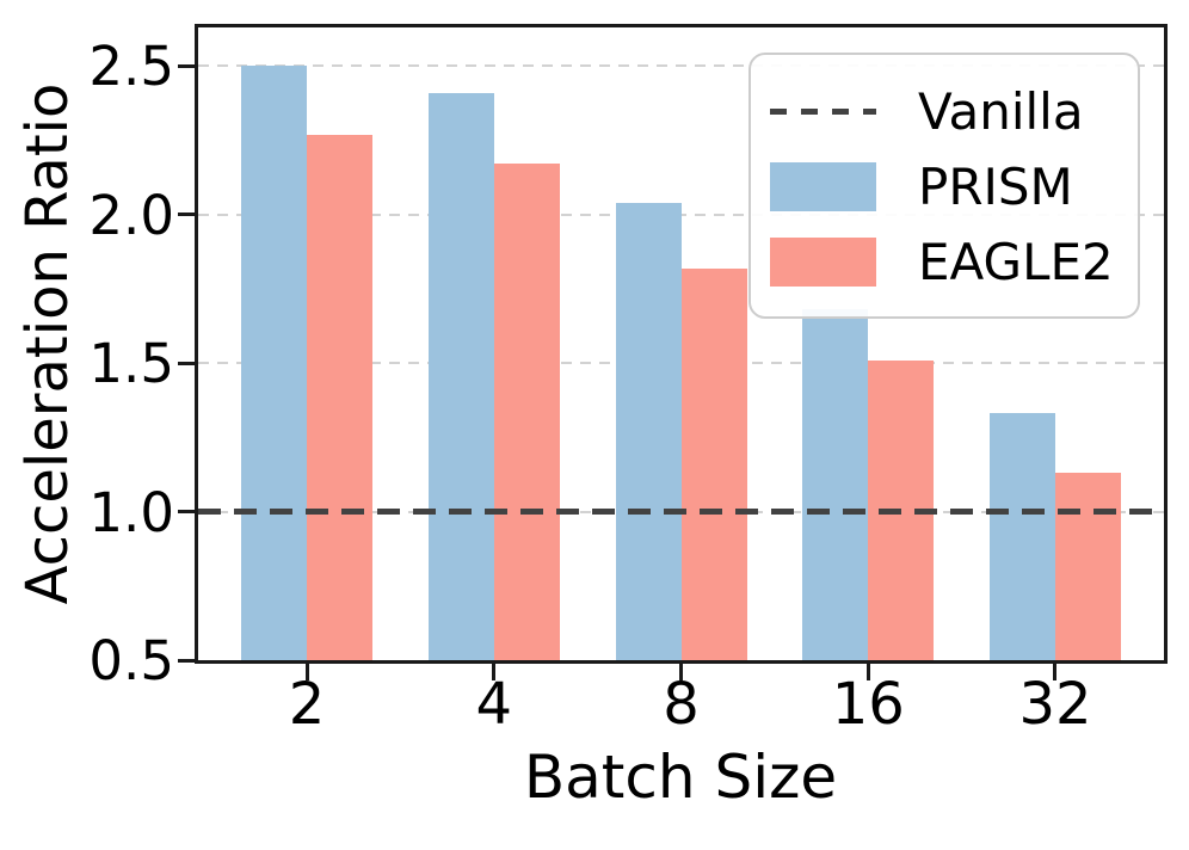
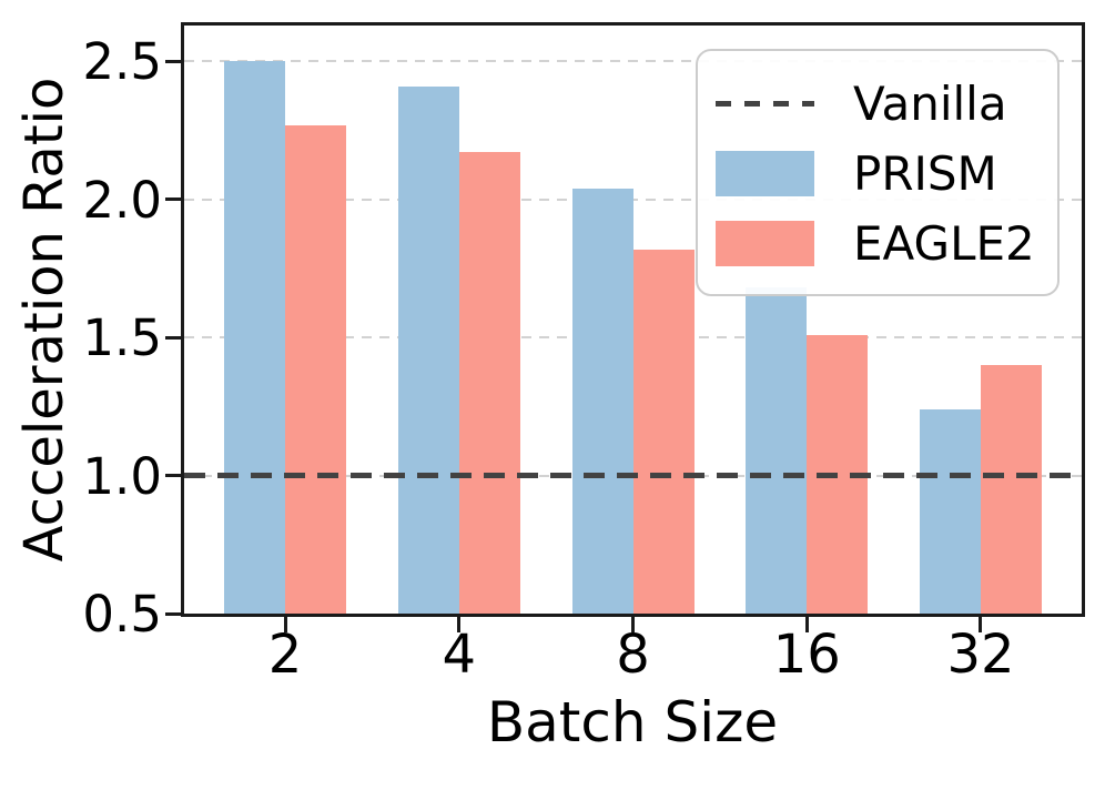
PRISM/32: 1.33 -> 1.24
EAGLE2/32: 1.13 -> 1.40
